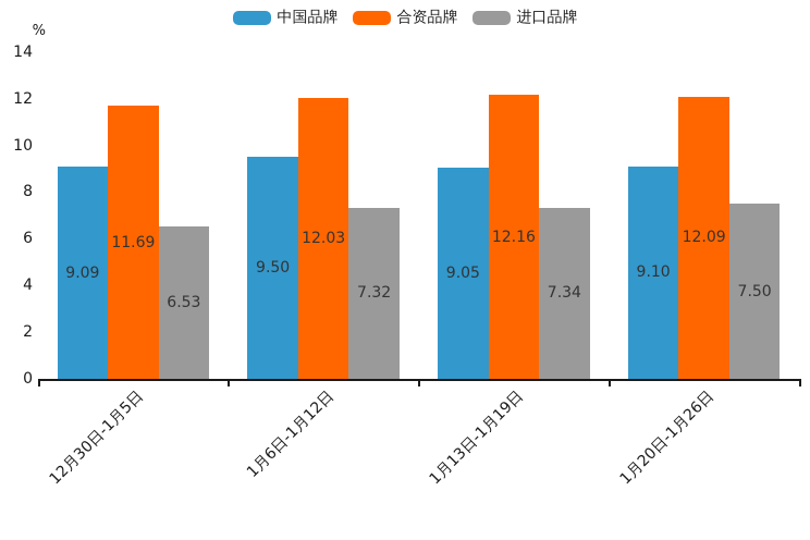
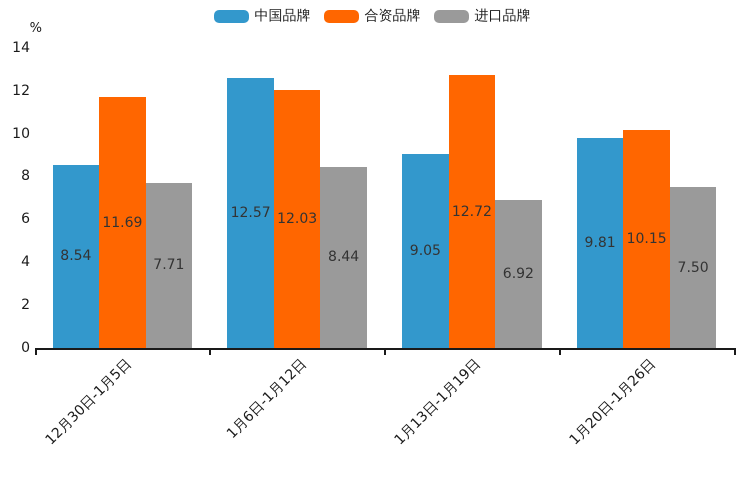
中国品牌/12月30日-1月5日: 9.09 -> 8.54
进口品牌/12月30日-1月5日: 6.53 -> 7.71
中国品牌/1月6日-1月12日: 9.50 -> 12.57
进口品牌/1月6日-1月12日: 7.32 -> 8.44
合资品牌/1月13日-1月19日: 12.16 -> 12.72
进口品牌/1月13日-1月19日: 7.34 -> 6.92
中国品牌/1月20日-1月26日: 9.10 -> 9.81
合资品牌/1月20日-1月26日: 12.09 -> 10.15
